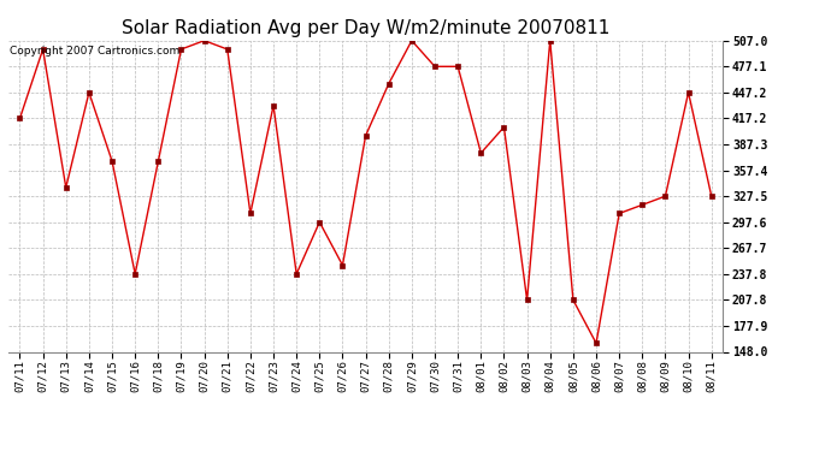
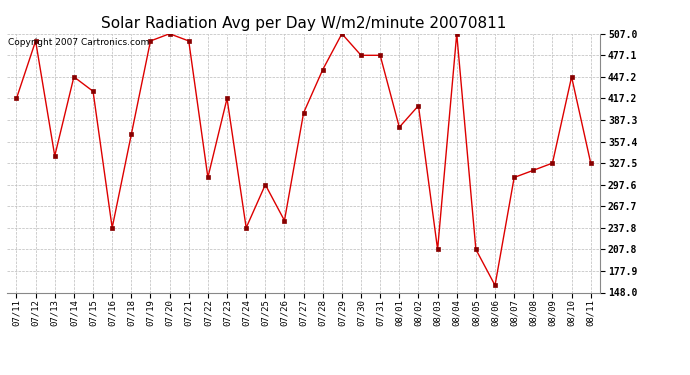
07/15: 368 -> 427
07/23: 432 -> 417
